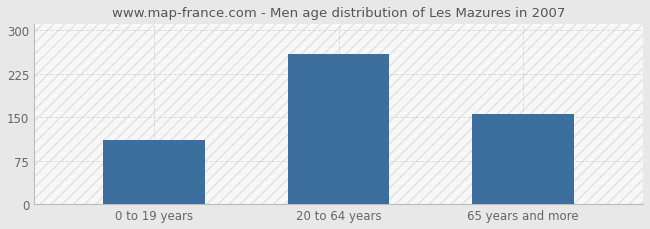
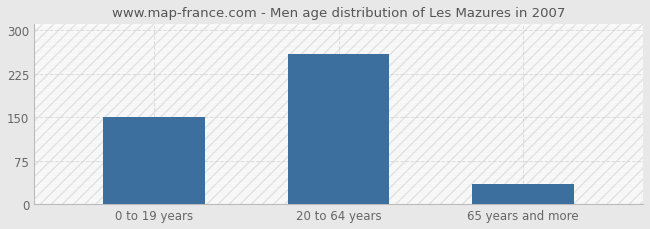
0 to 19 years: 110 -> 150
65 years and more: 156 -> 35
